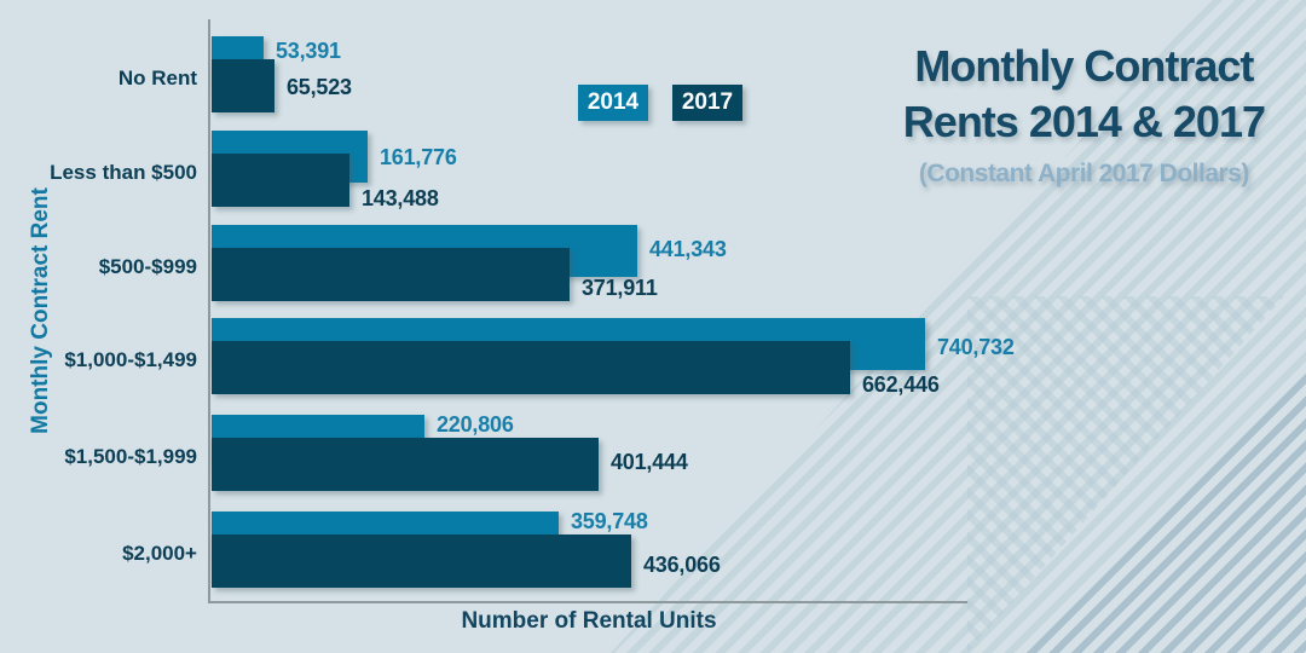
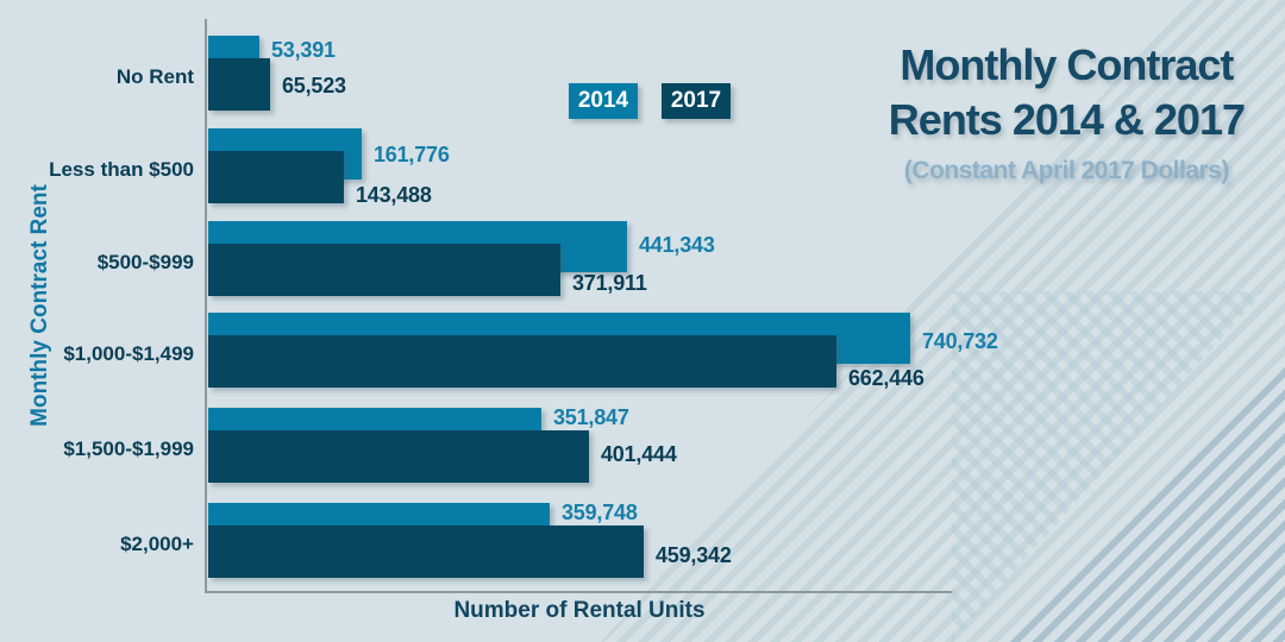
2014/$1,500-$1,999: 220,806 -> 351,847
2017/$2,000+: 436,066 -> 459,342
